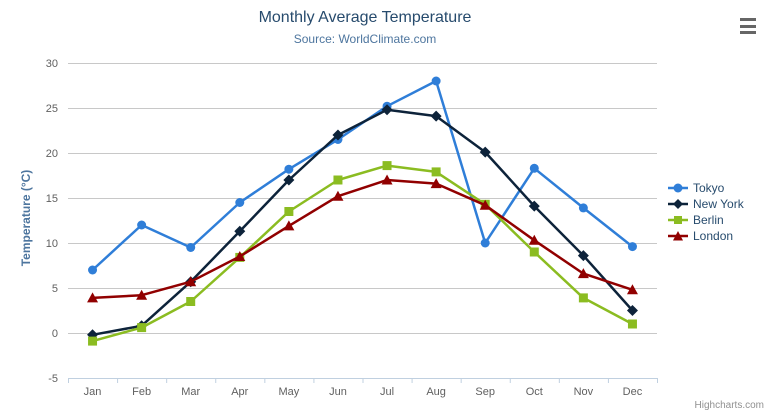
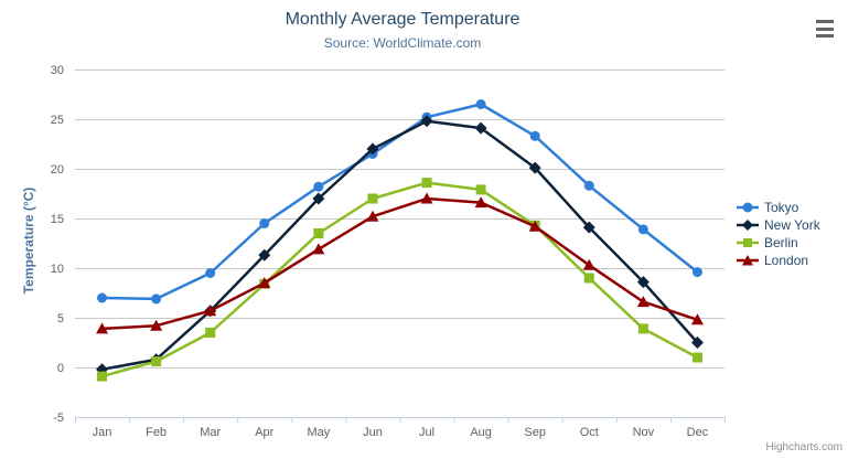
Tokyo/Feb: 12 -> 7
Tokyo/Aug: 28 -> 26
Tokyo/Sep: 10 -> 23
